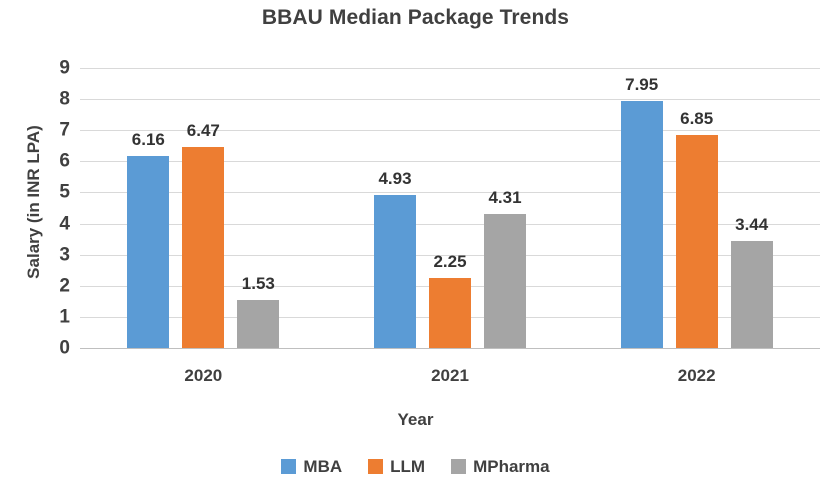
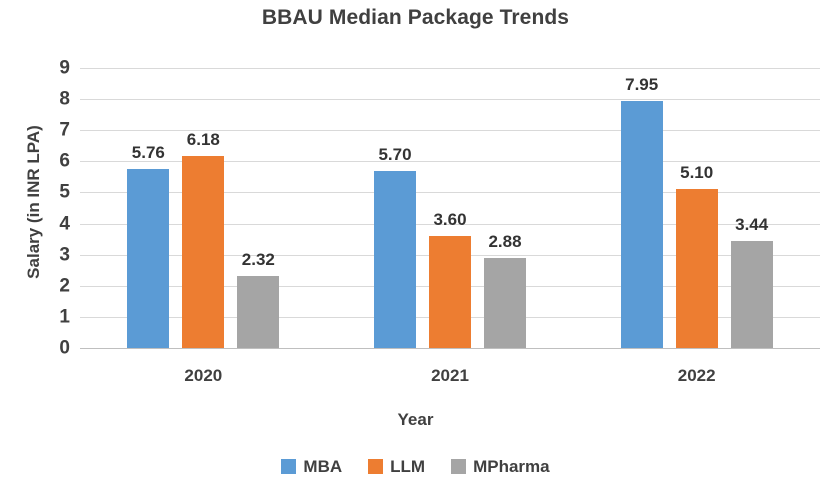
MBA/2020: 6.16 -> 5.76
LLM/2020: 6.47 -> 6.18
MPharma/2020: 1.53 -> 2.32
MBA/2021: 4.93 -> 5.70
LLM/2021: 2.25 -> 3.60
MPharma/2021: 4.31 -> 2.88
LLM/2022: 6.85 -> 5.10
